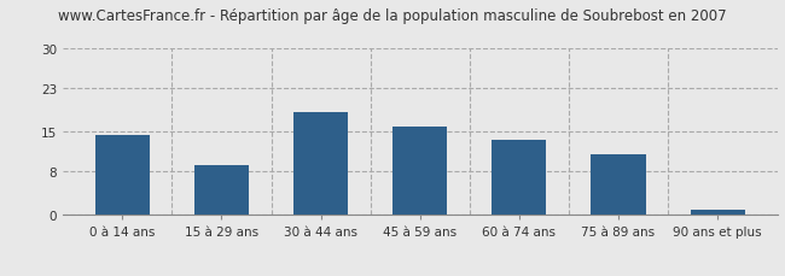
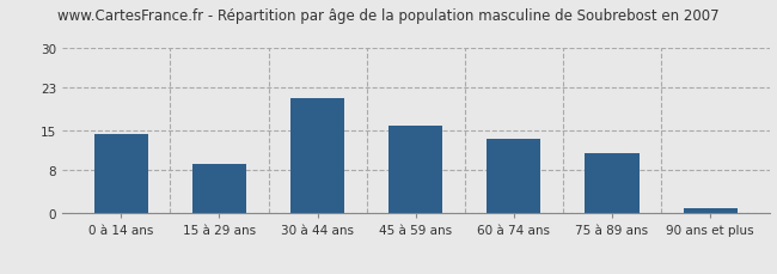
30 à 44 ans: 18.5 -> 21.0
